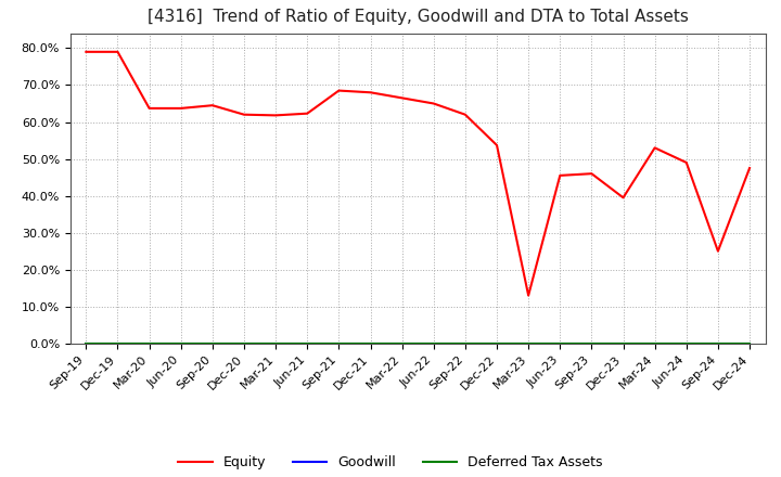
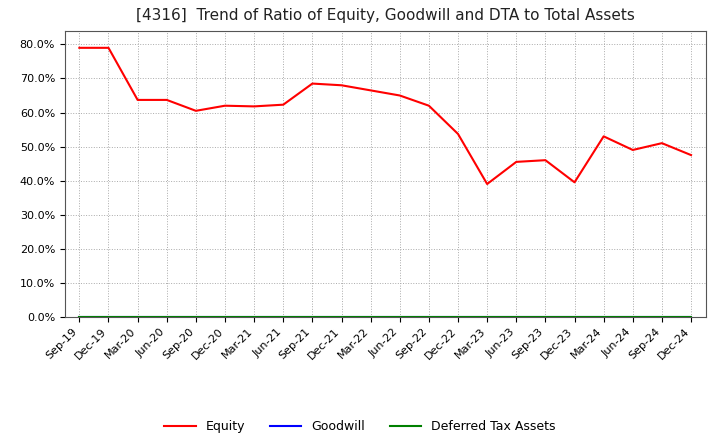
Equity/Sep-20: 64.5% -> 60.5%
Equity/Mar-23: 13.0% -> 39.0%
Equity/Sep-24: 25.0% -> 51.0%
